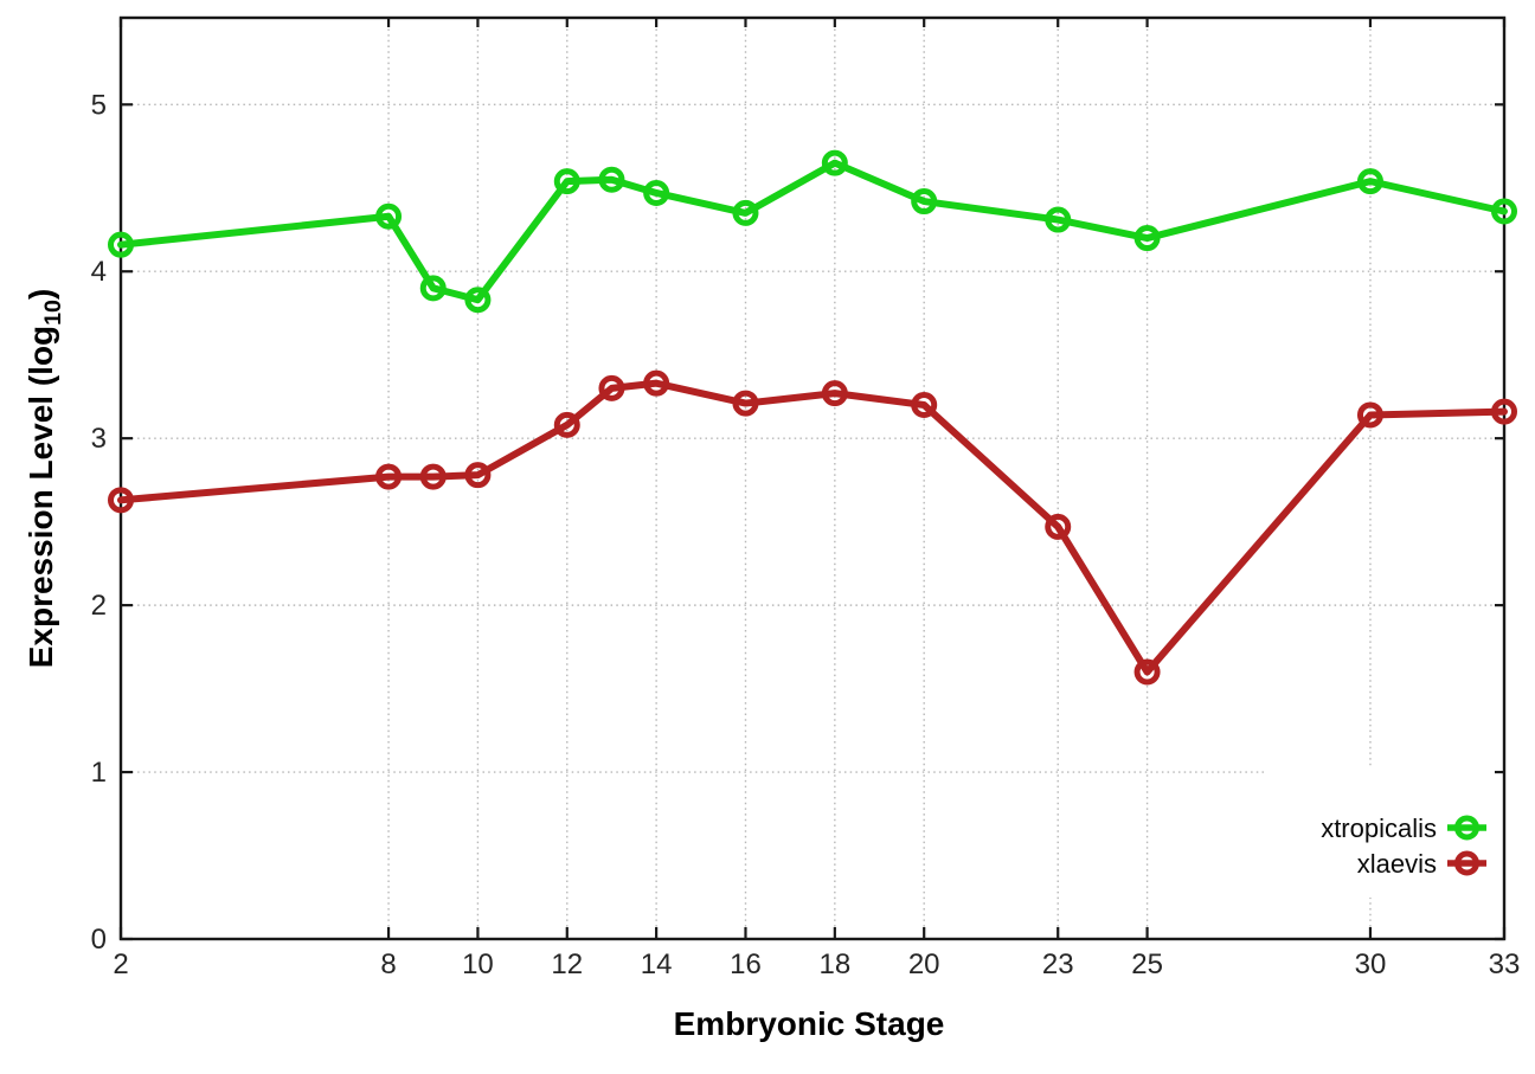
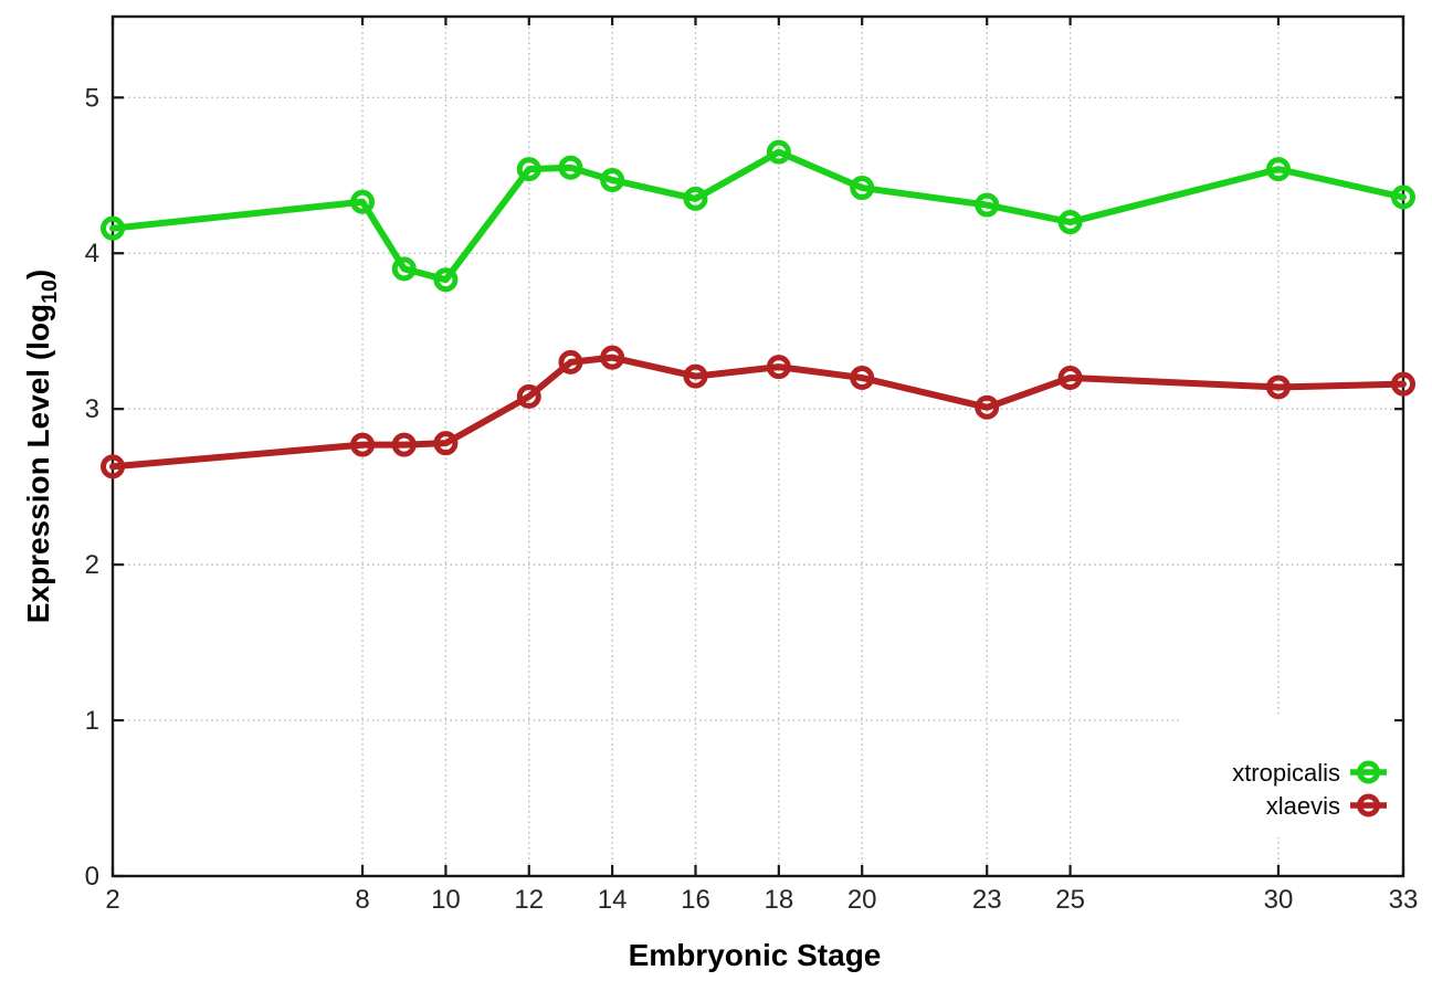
xlaevis/23: 2.47 -> 3.01
xlaevis/25: 1.60 -> 3.20
